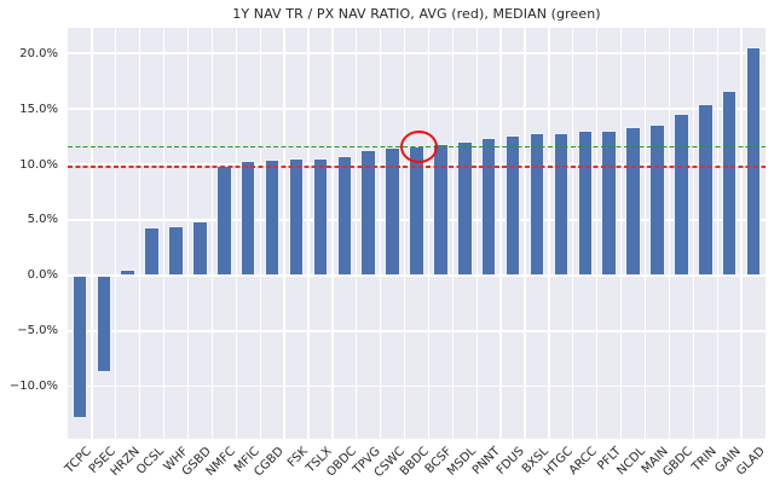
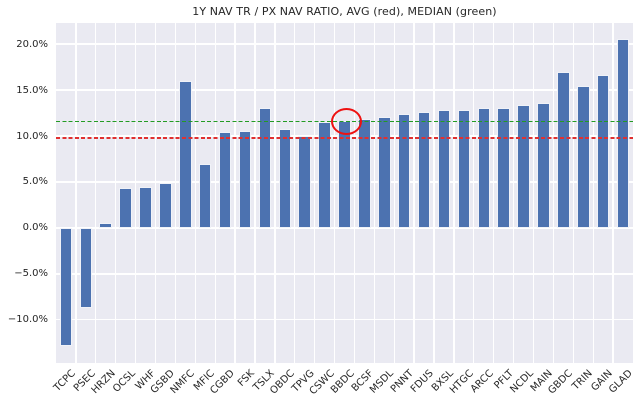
NMFC: 10% -> 16%
MFIC: 10% -> 7%
TSLX: 11% -> 13%
TPVG: 11% -> 10%
GBDC: 15% -> 17%
